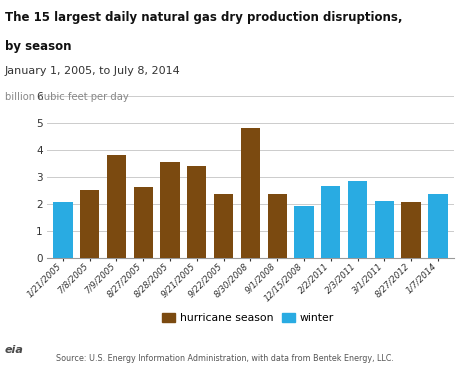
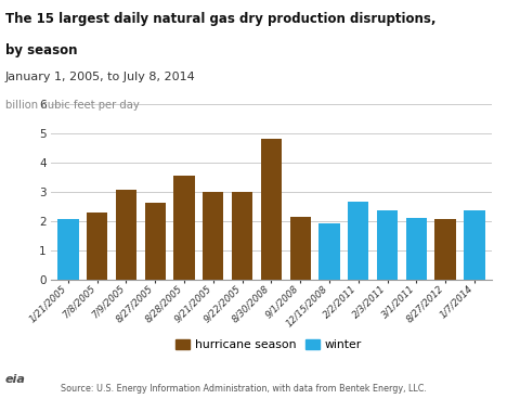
7/8/2005: 2.50 -> 2.30
7/9/2005: 3.80 -> 3.05
9/21/2005: 3.40 -> 3.00
9/22/2005: 2.35 -> 3.00
9/1/2008: 2.35 -> 2.15
2/3/2011: 2.85 -> 2.35
